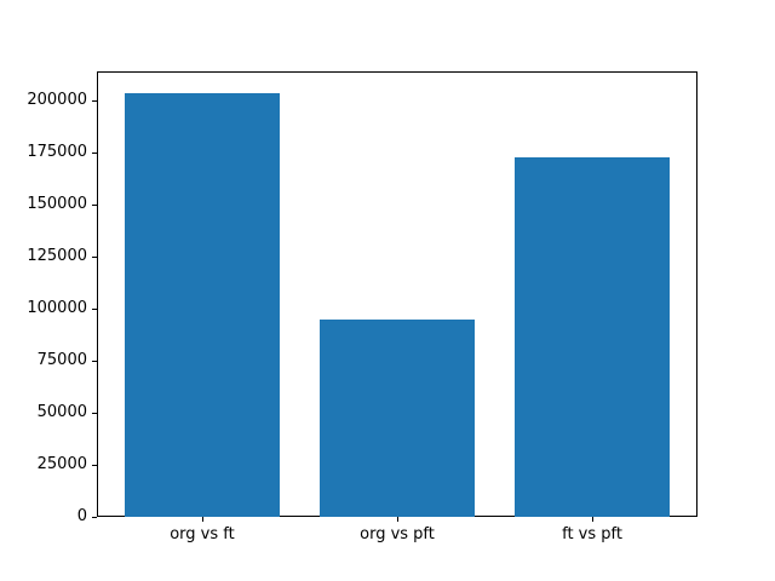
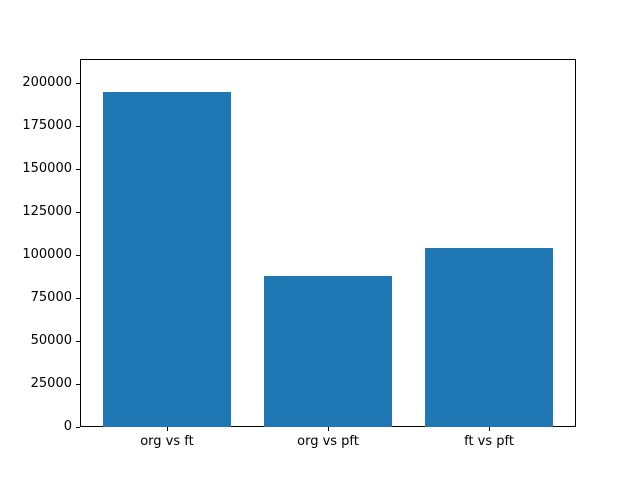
org vs ft: 204000 -> 195000
org vs pft: 95000 -> 88000
ft vs pft: 173000 -> 104000
